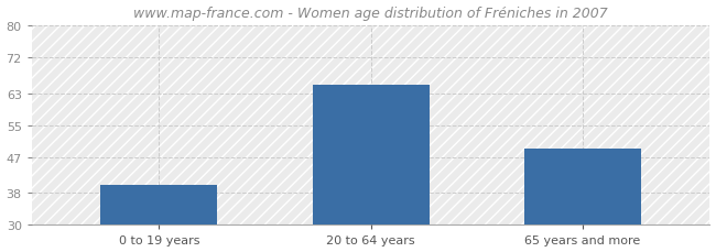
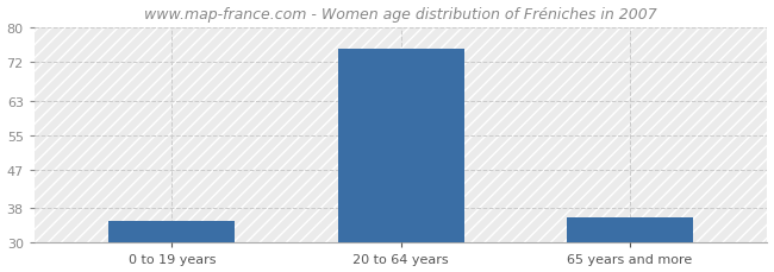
0 to 19 years: 40 -> 35
20 to 64 years: 65 -> 75
65 years and more: 49 -> 36
